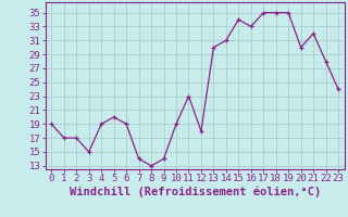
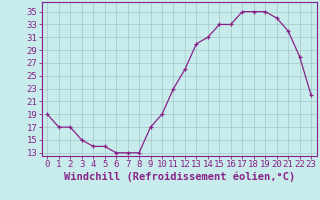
4: 19 -> 14
5: 20 -> 14
6: 19 -> 13
7: 14 -> 13
9: 14 -> 17
12: 18 -> 26
15: 34 -> 33
20: 30 -> 34
23: 24 -> 22
